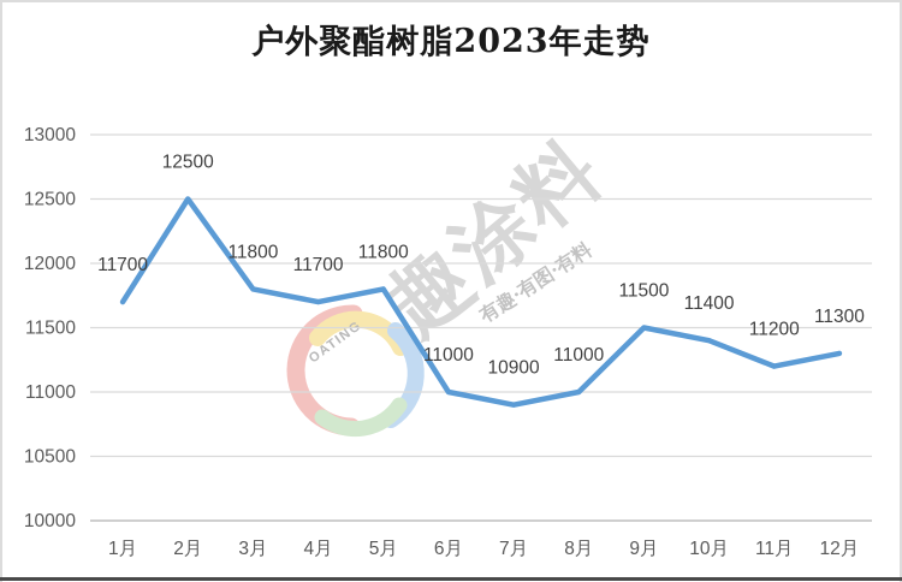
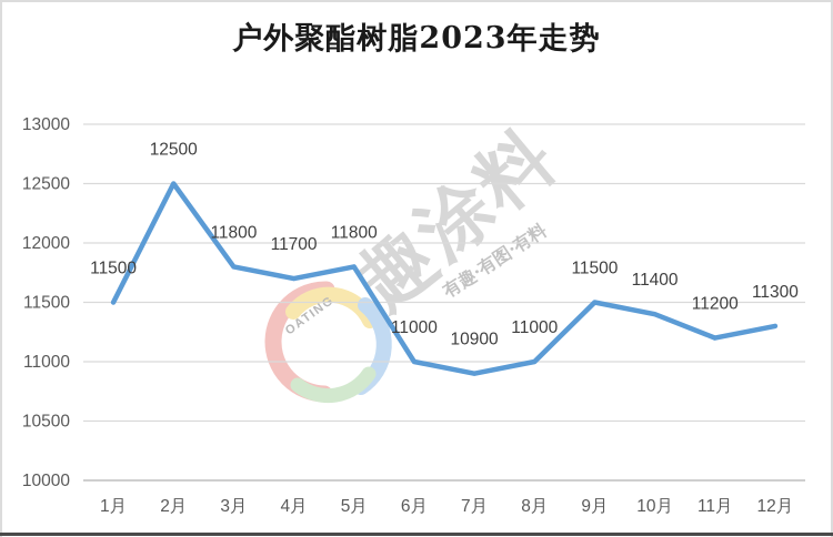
1月: 11700 -> 11500
